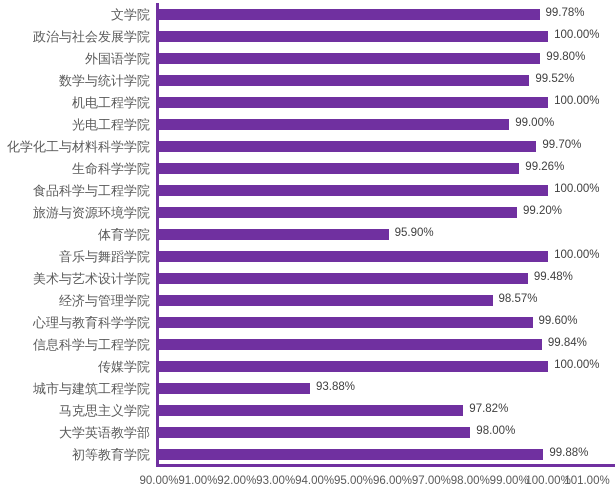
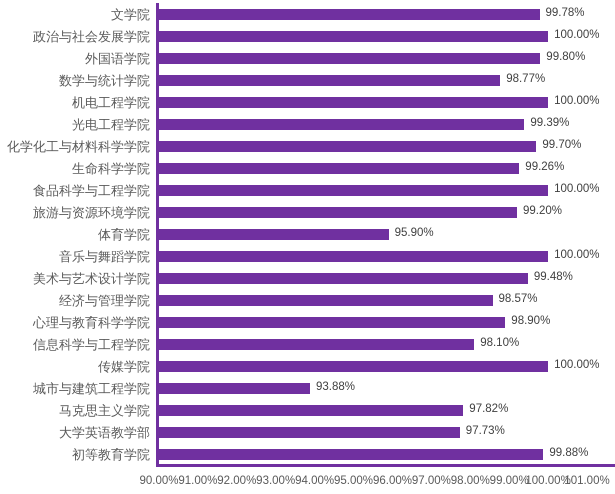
数学与统计学院: 99.52% -> 98.77%
光电工程学院: 99.00% -> 99.39%
心理与教育科学学院: 99.60% -> 98.90%
信息科学与工程学院: 99.84% -> 98.10%
大学英语教学部: 98.00% -> 97.73%
